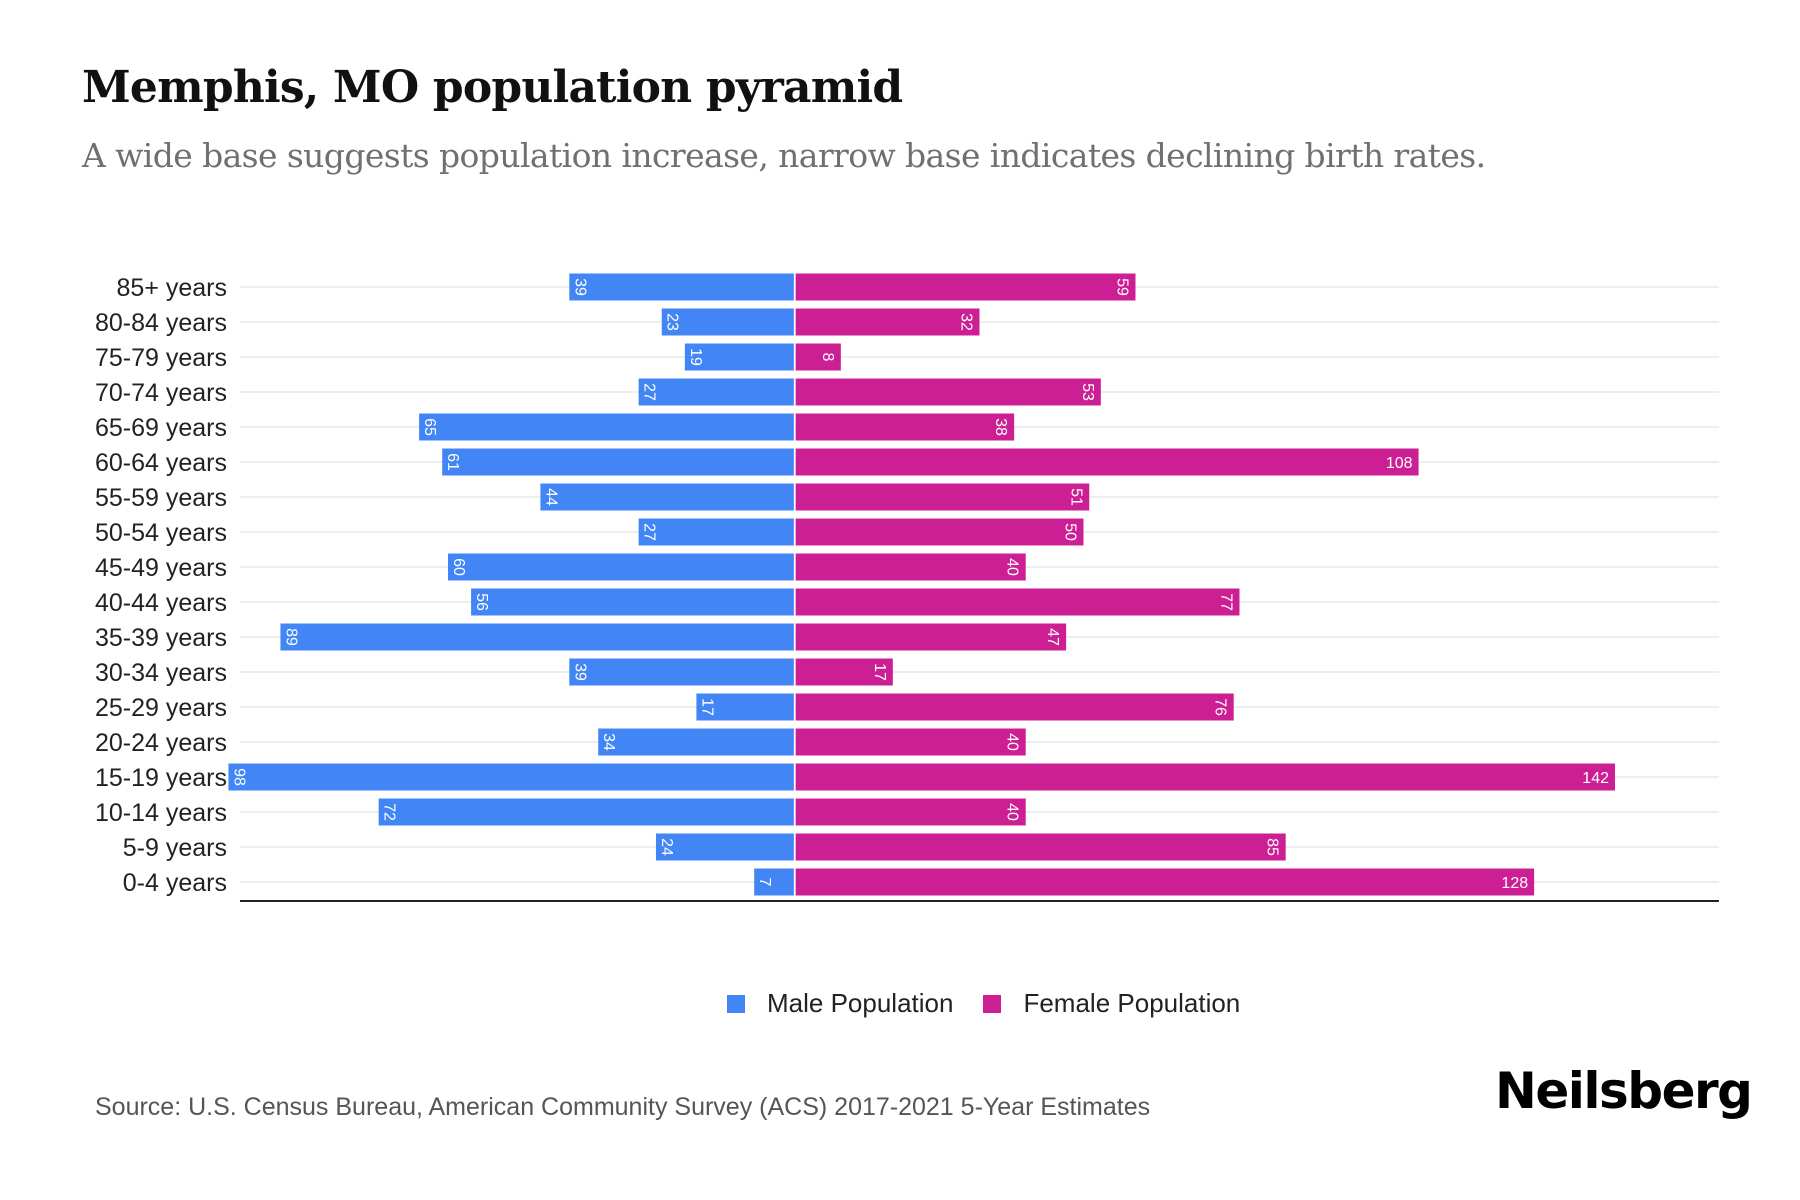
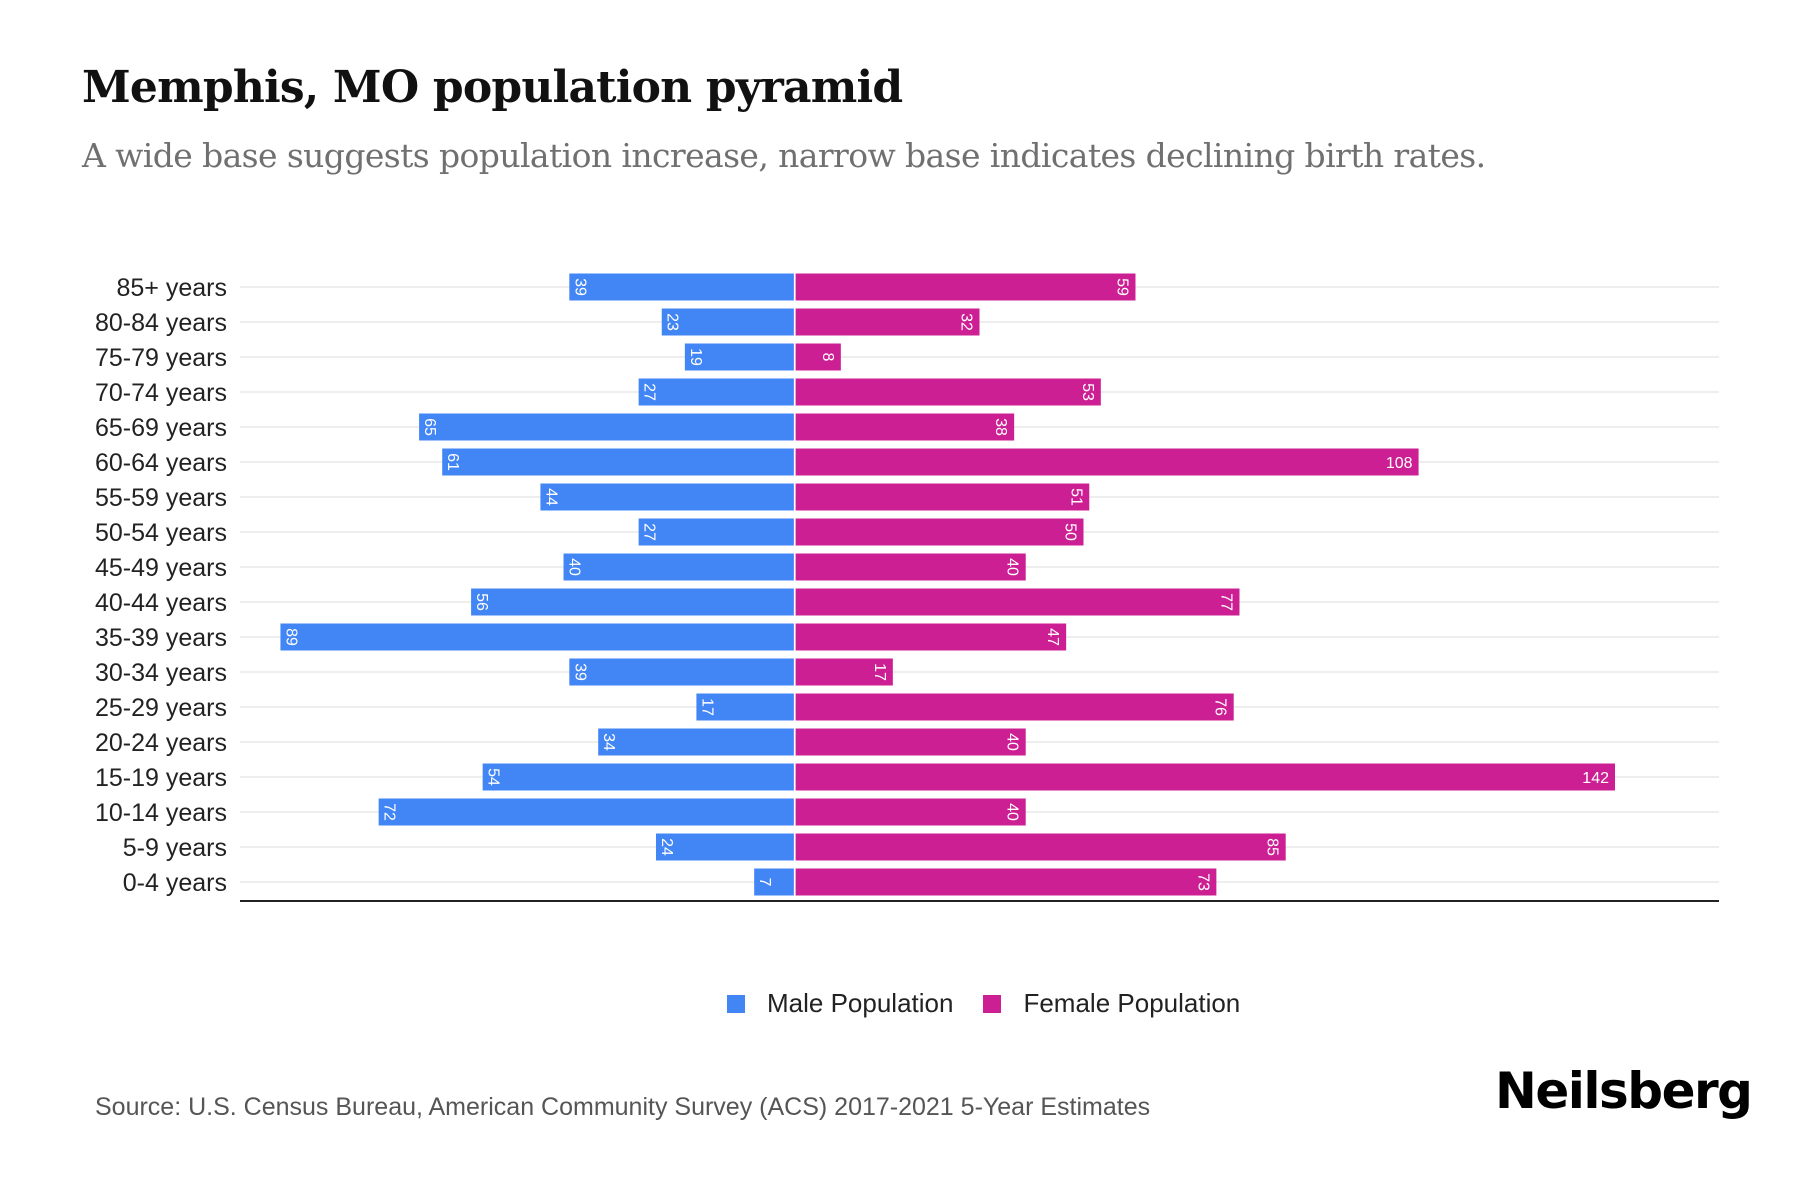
Male Population/45-49 years: 60 -> 40
Male Population/15-19 years: 98 -> 54
Female Population/0-4 years: 128 -> 73
